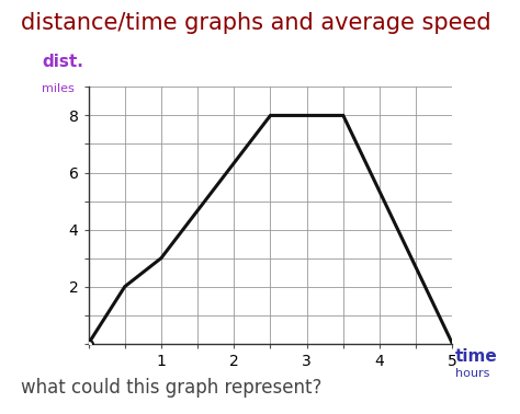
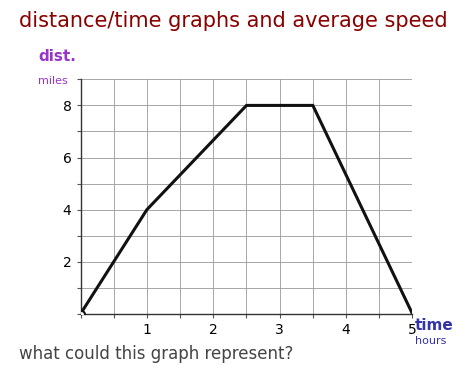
1: 3 -> 4
